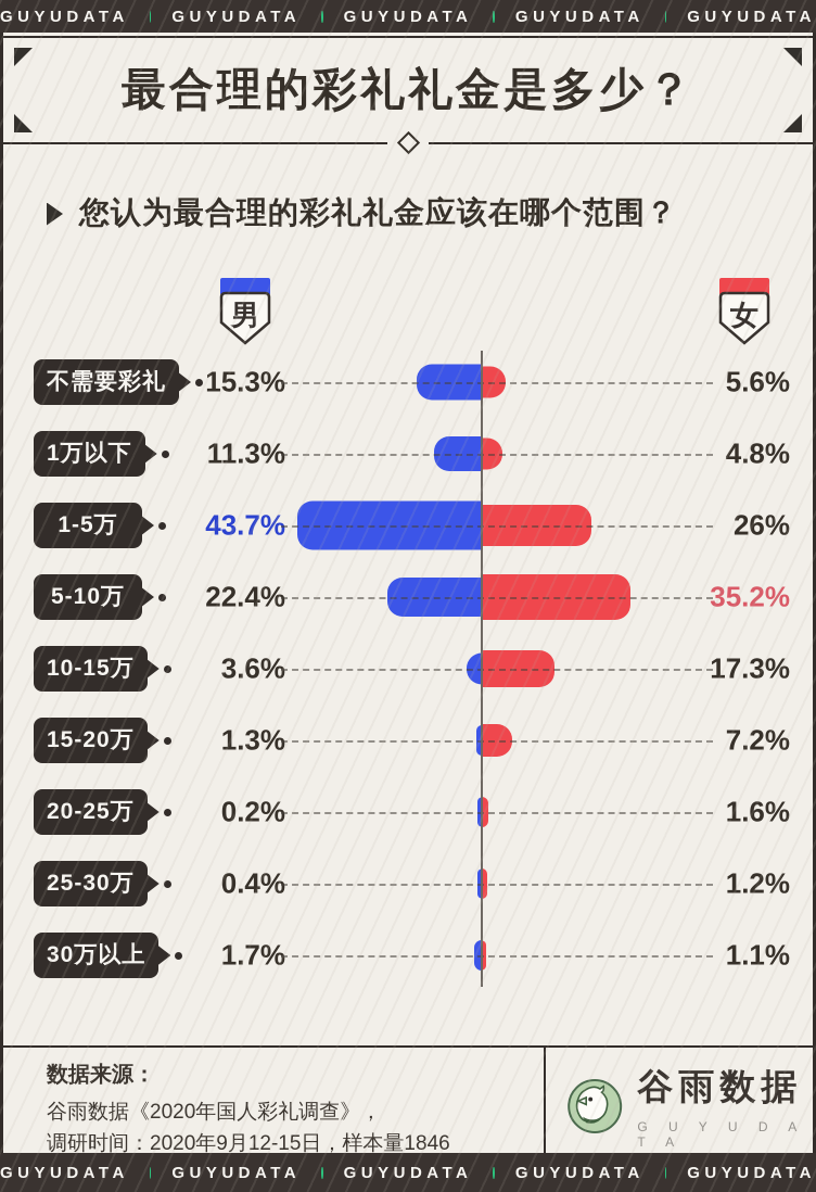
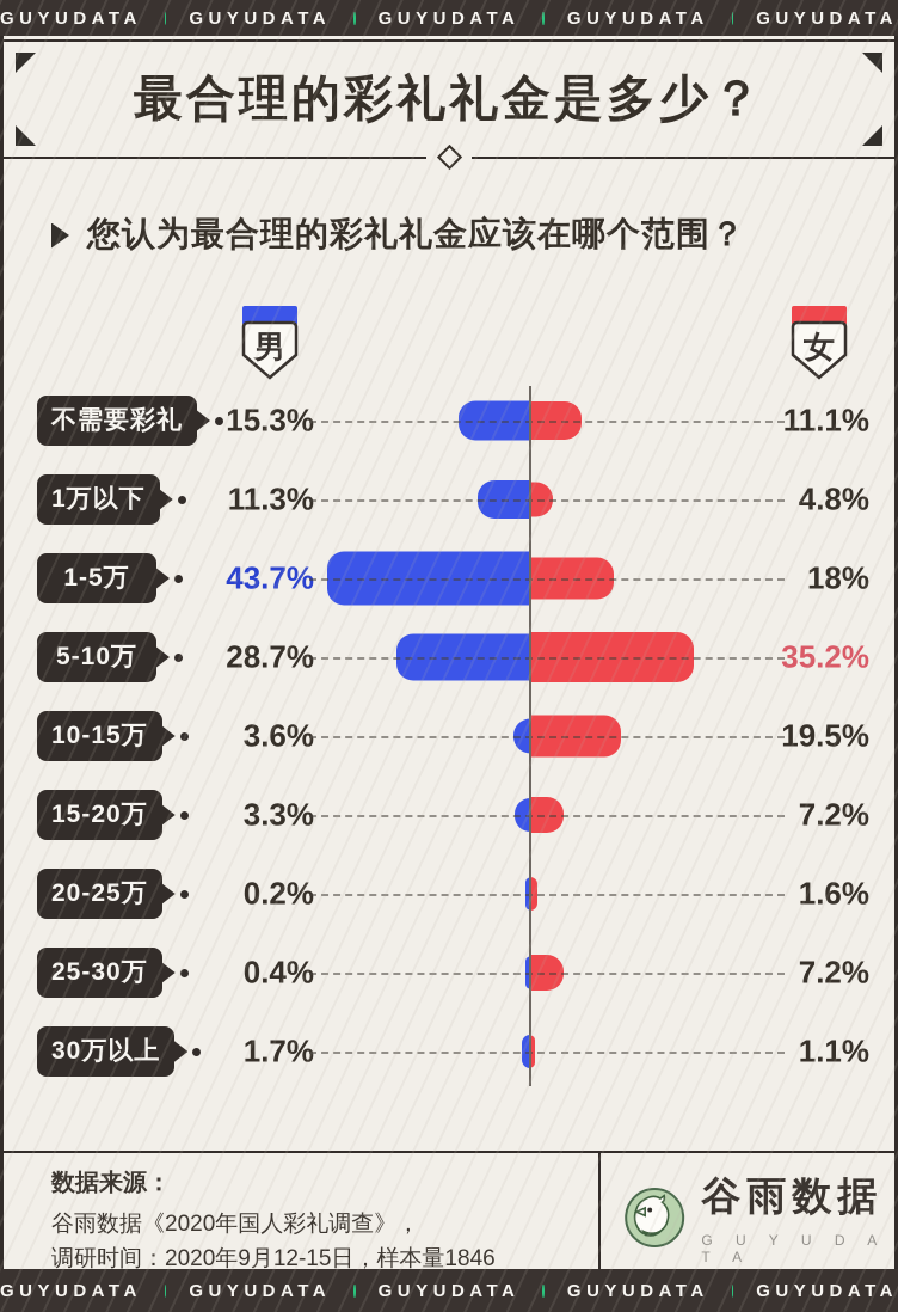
女/不需要彩礼: 5.6% -> 11.1%
女/1-5万: 26% -> 18%
男/5-10万: 22.4% -> 28.7%
女/10-15万: 17.3% -> 19.5%
男/15-20万: 1.3% -> 3.3%
女/25-30万: 1.2% -> 7.2%
